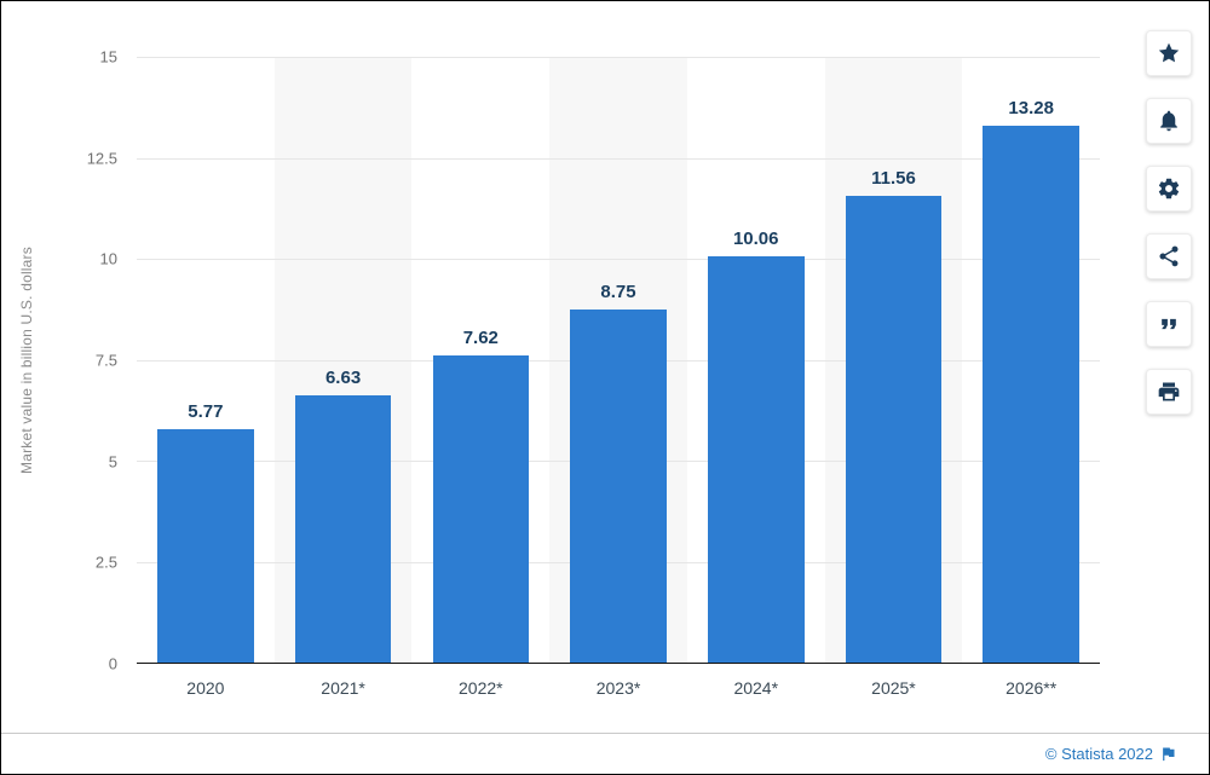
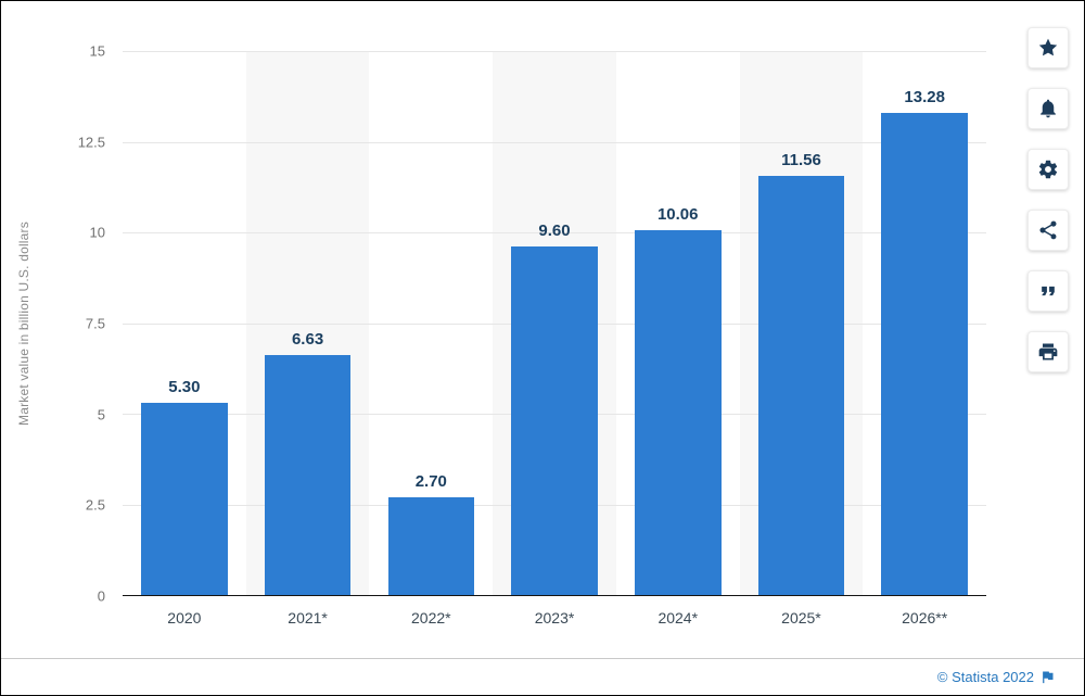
2020: 5.77 -> 5.30
2022*: 7.62 -> 2.70
2023*: 8.75 -> 9.60
